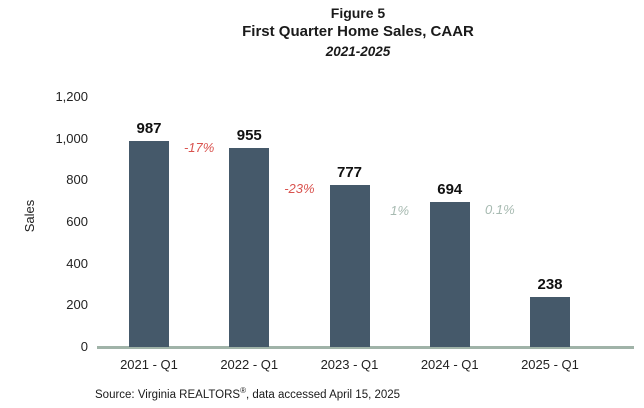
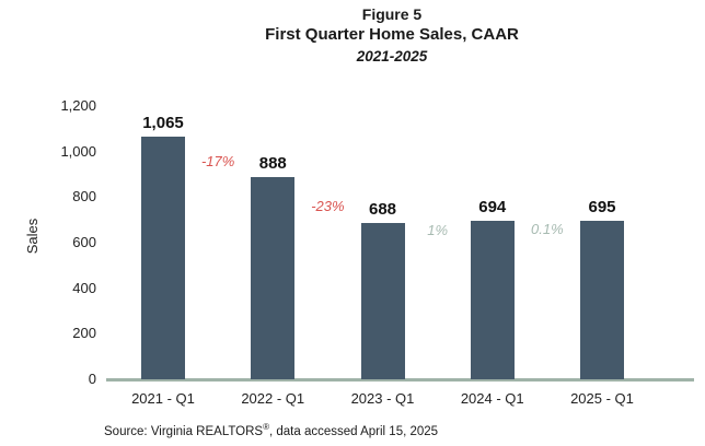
2021 - Q1: 987 -> 1,065
2022 - Q1: 955 -> 888
2023 - Q1: 777 -> 688
2025 - Q1: 238 -> 695
